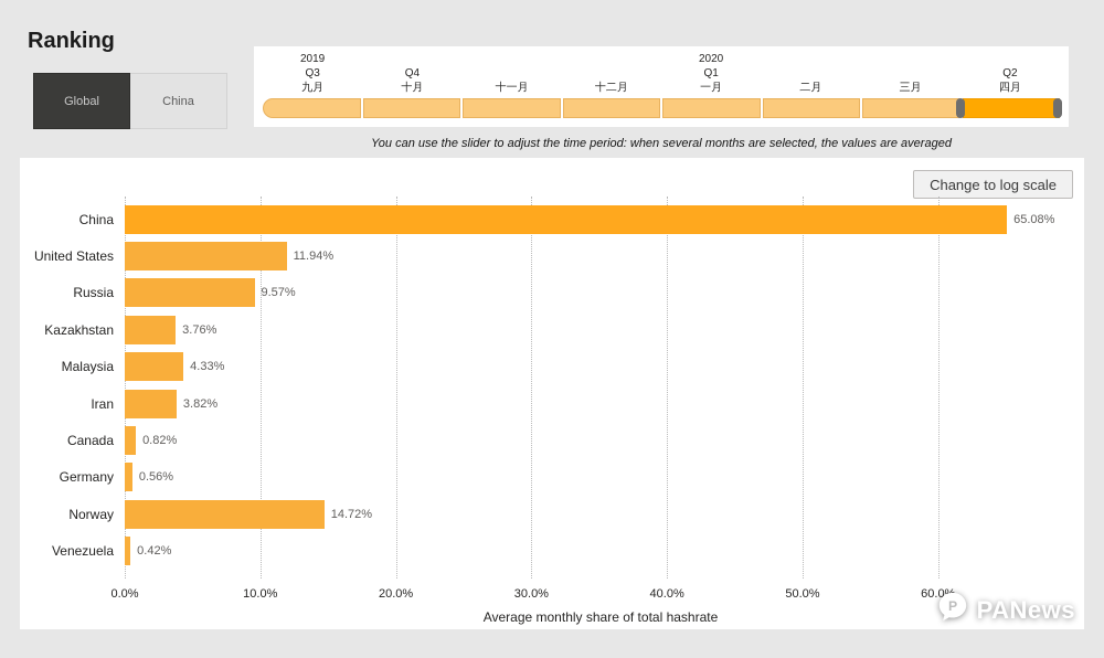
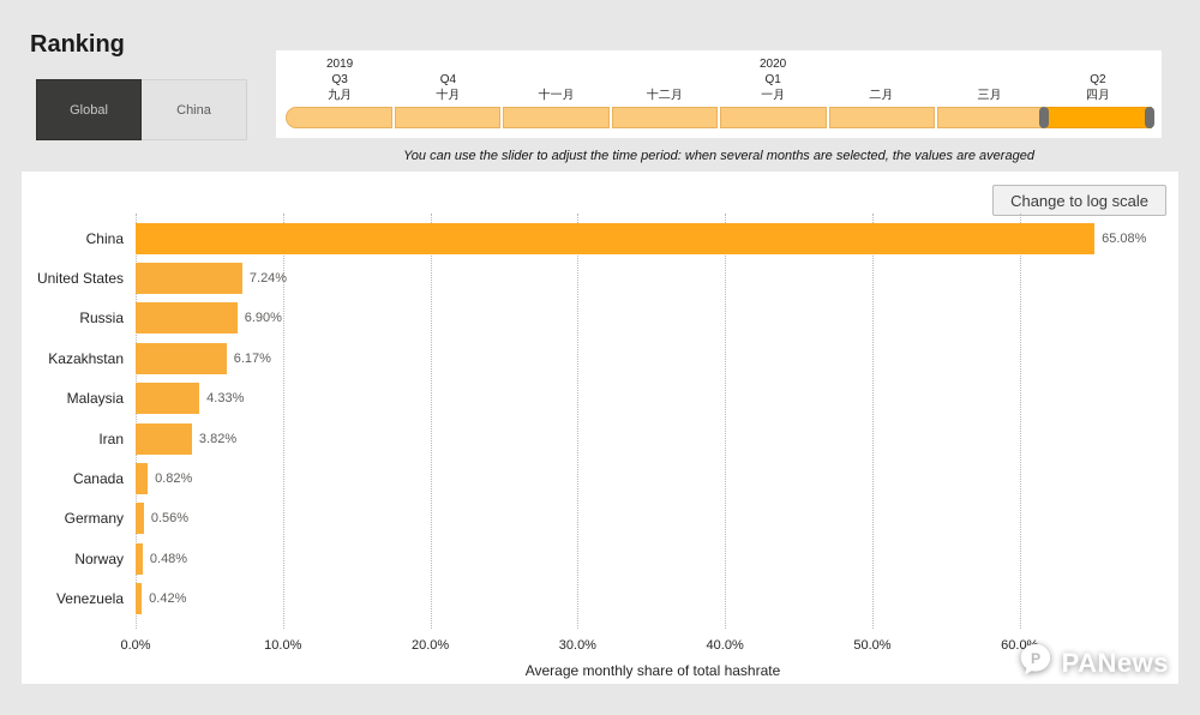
United States: 11.94% -> 7.24%
Russia: 9.57% -> 6.90%
Kazakhstan: 3.76% -> 6.17%
Norway: 14.72% -> 0.48%
